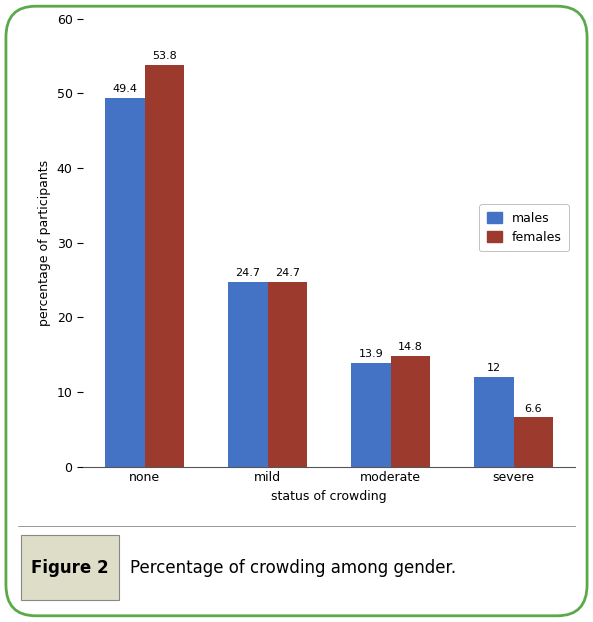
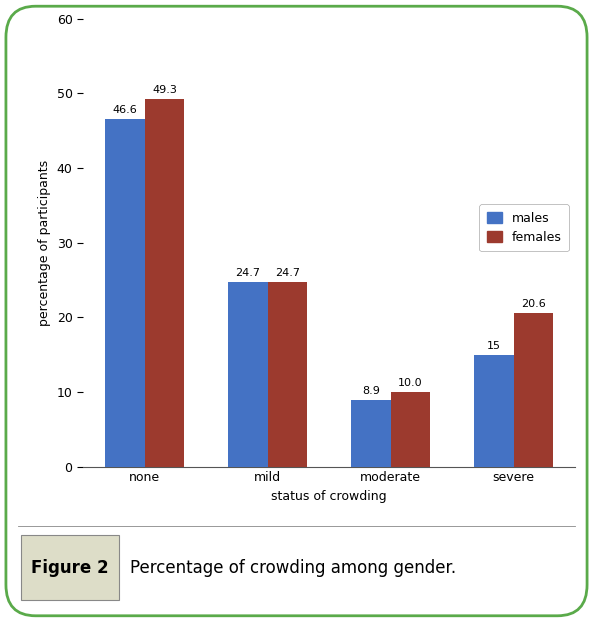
males/none: 49.4 -> 46.6
females/none: 53.8 -> 49.3
males/moderate: 13.9 -> 8.9
females/moderate: 14.8 -> 10.0
males/severe: 12 -> 15
females/severe: 6.6 -> 20.6
